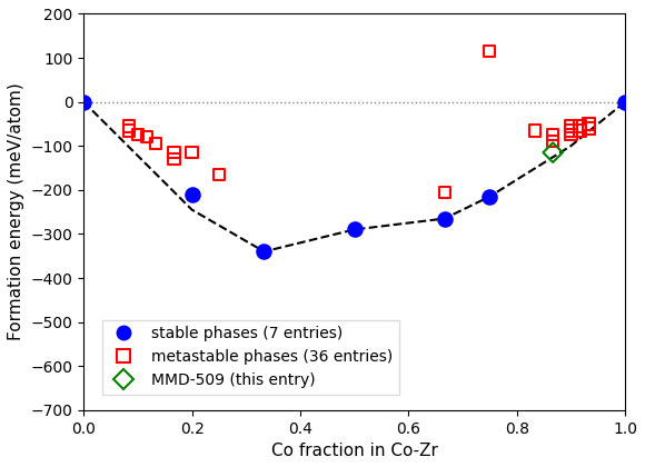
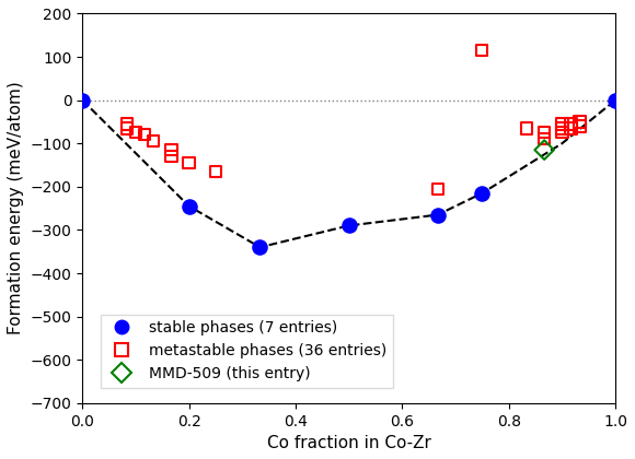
stable phases (7 entries)/0.2: -210 -> -245
metastable phases (36 entries)/0.2: -115 -> -145
